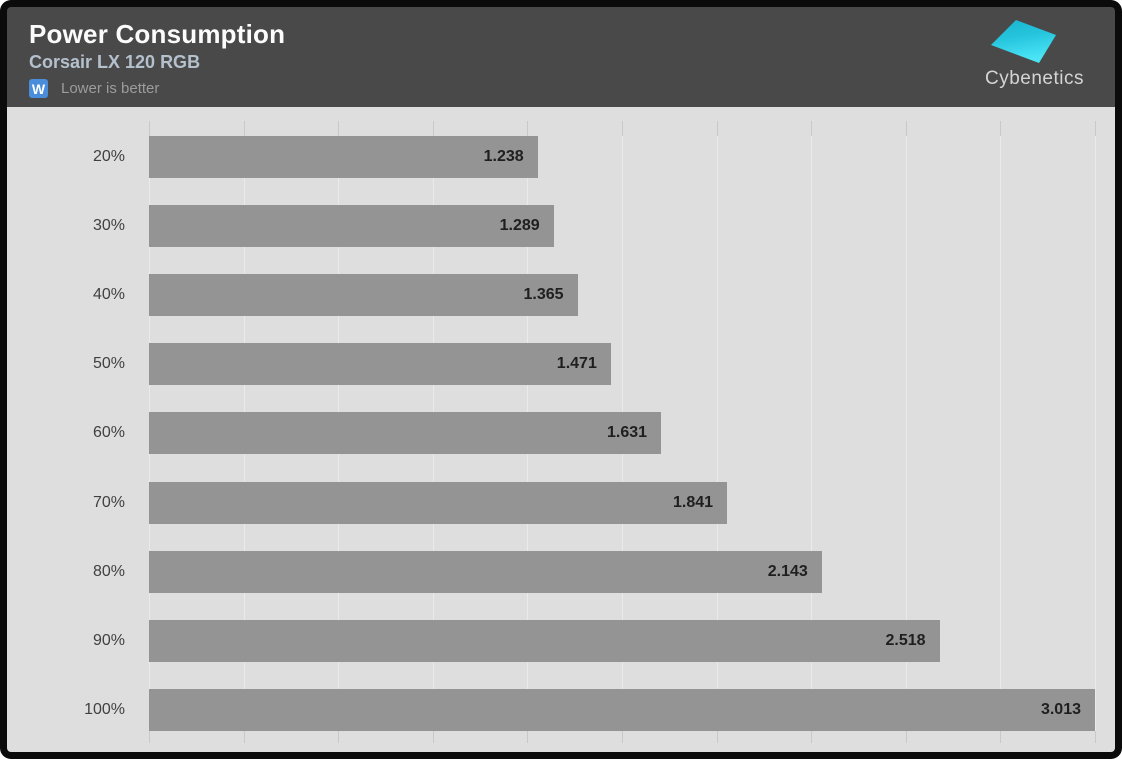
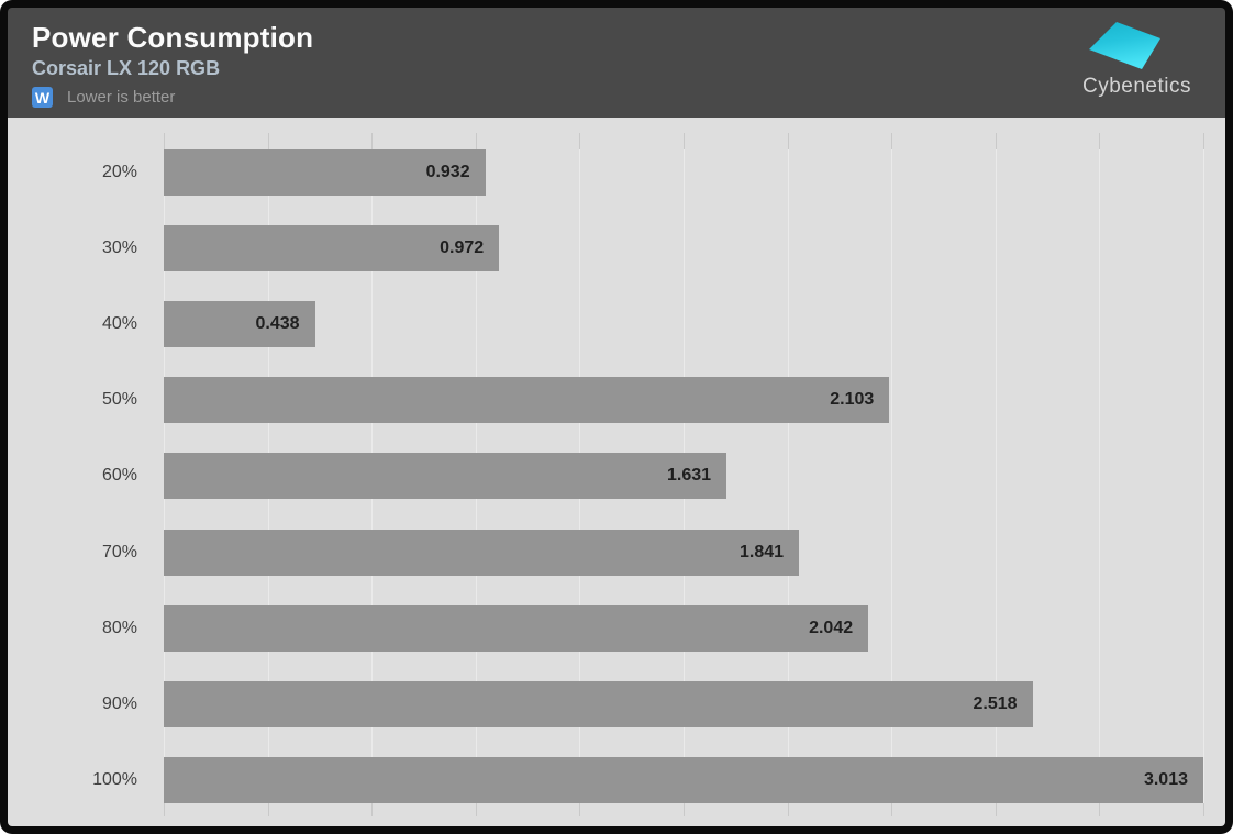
20%: 1.238 -> 0.932
30%: 1.289 -> 0.972
40%: 1.365 -> 0.438
50%: 1.471 -> 2.103
80%: 2.143 -> 2.042
